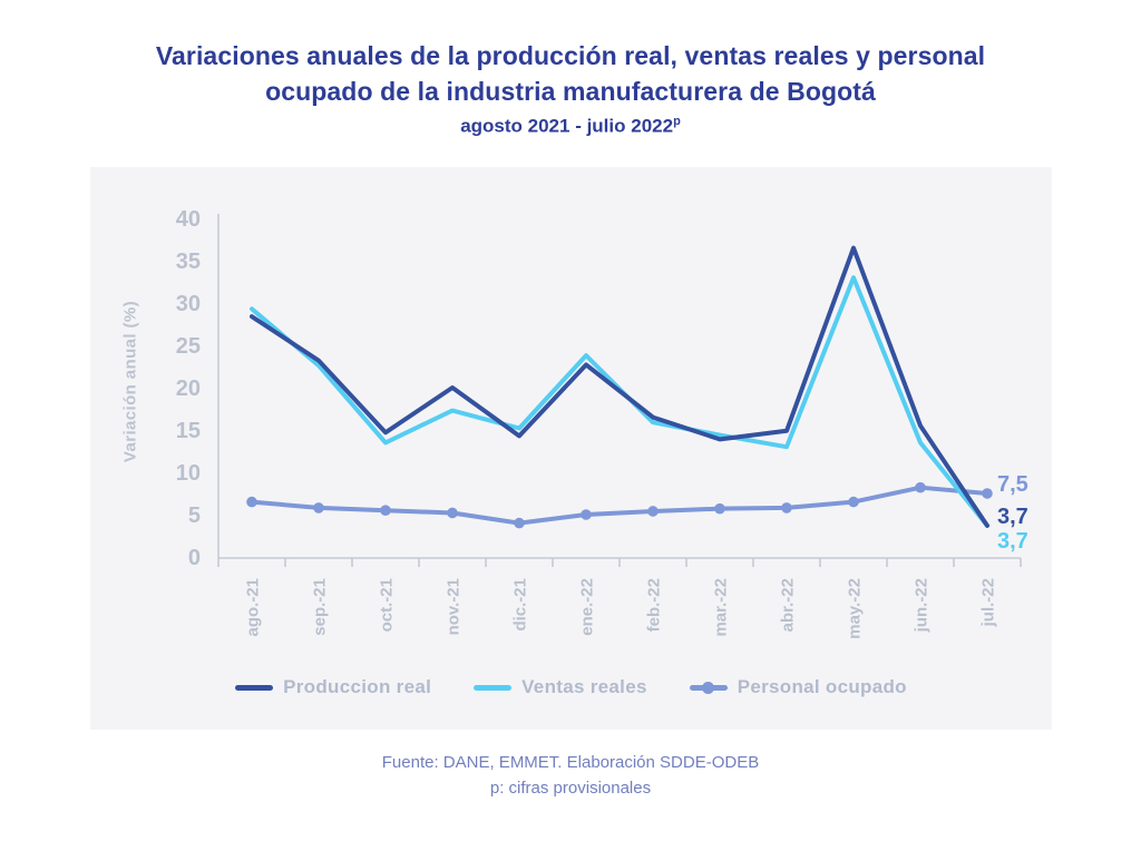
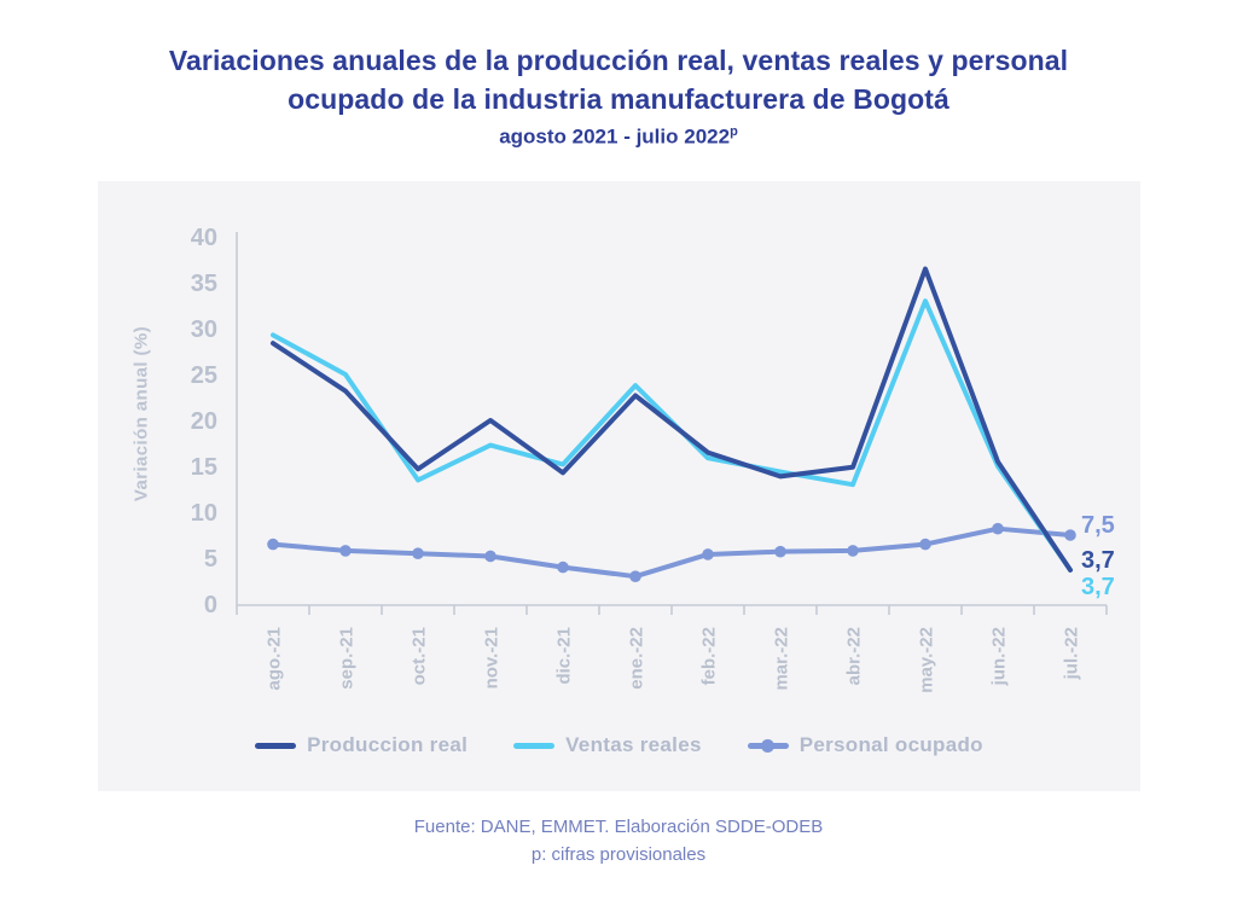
Ventas reales/sep.-21: 23 -> 25
Personal ocupado/ene.-22: 5 -> 3
Ventas reales/jun.-22: 14 -> 15
